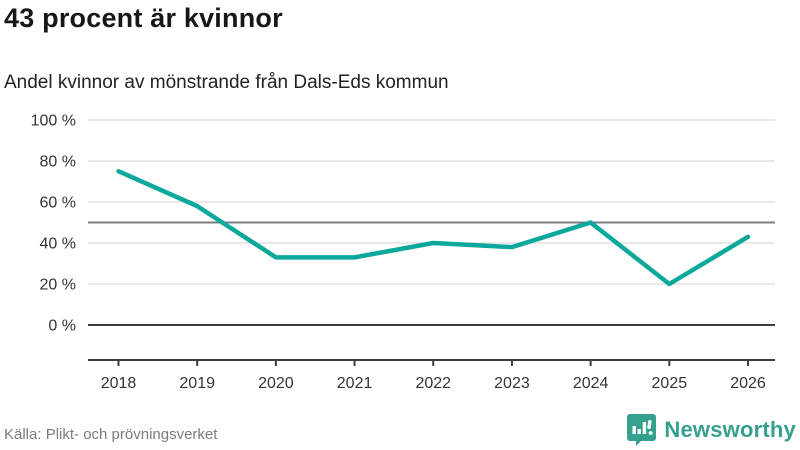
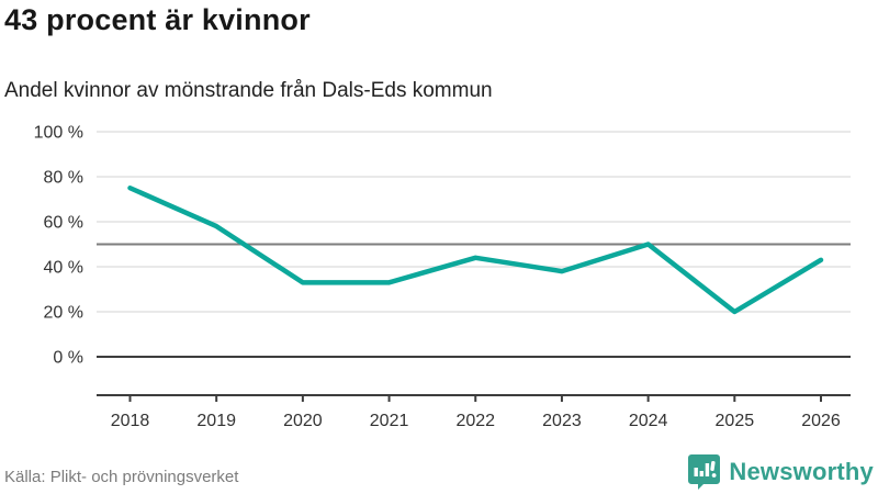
2022: 40% -> 44%
